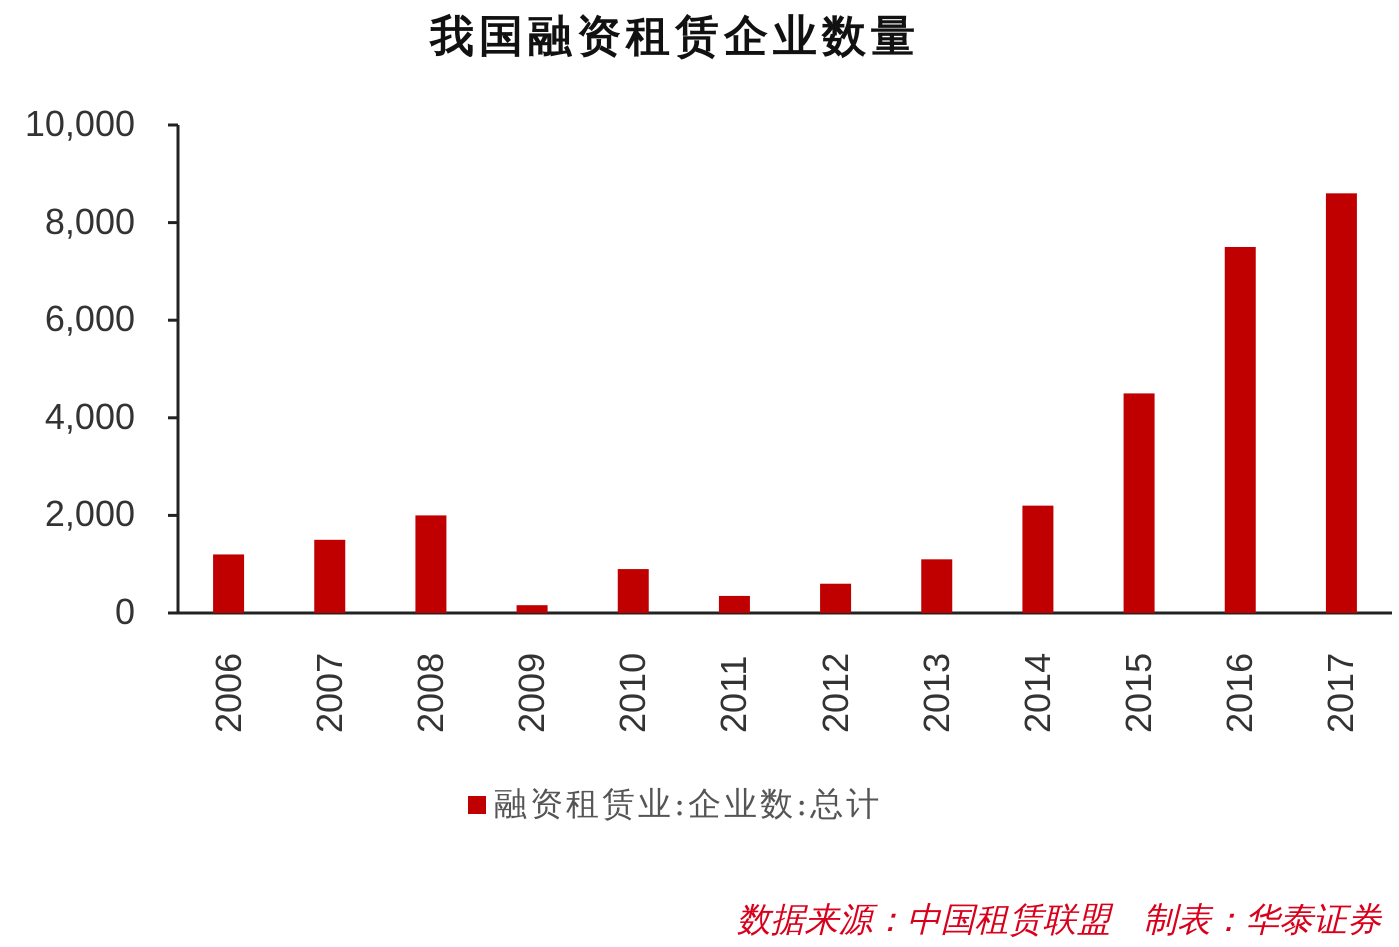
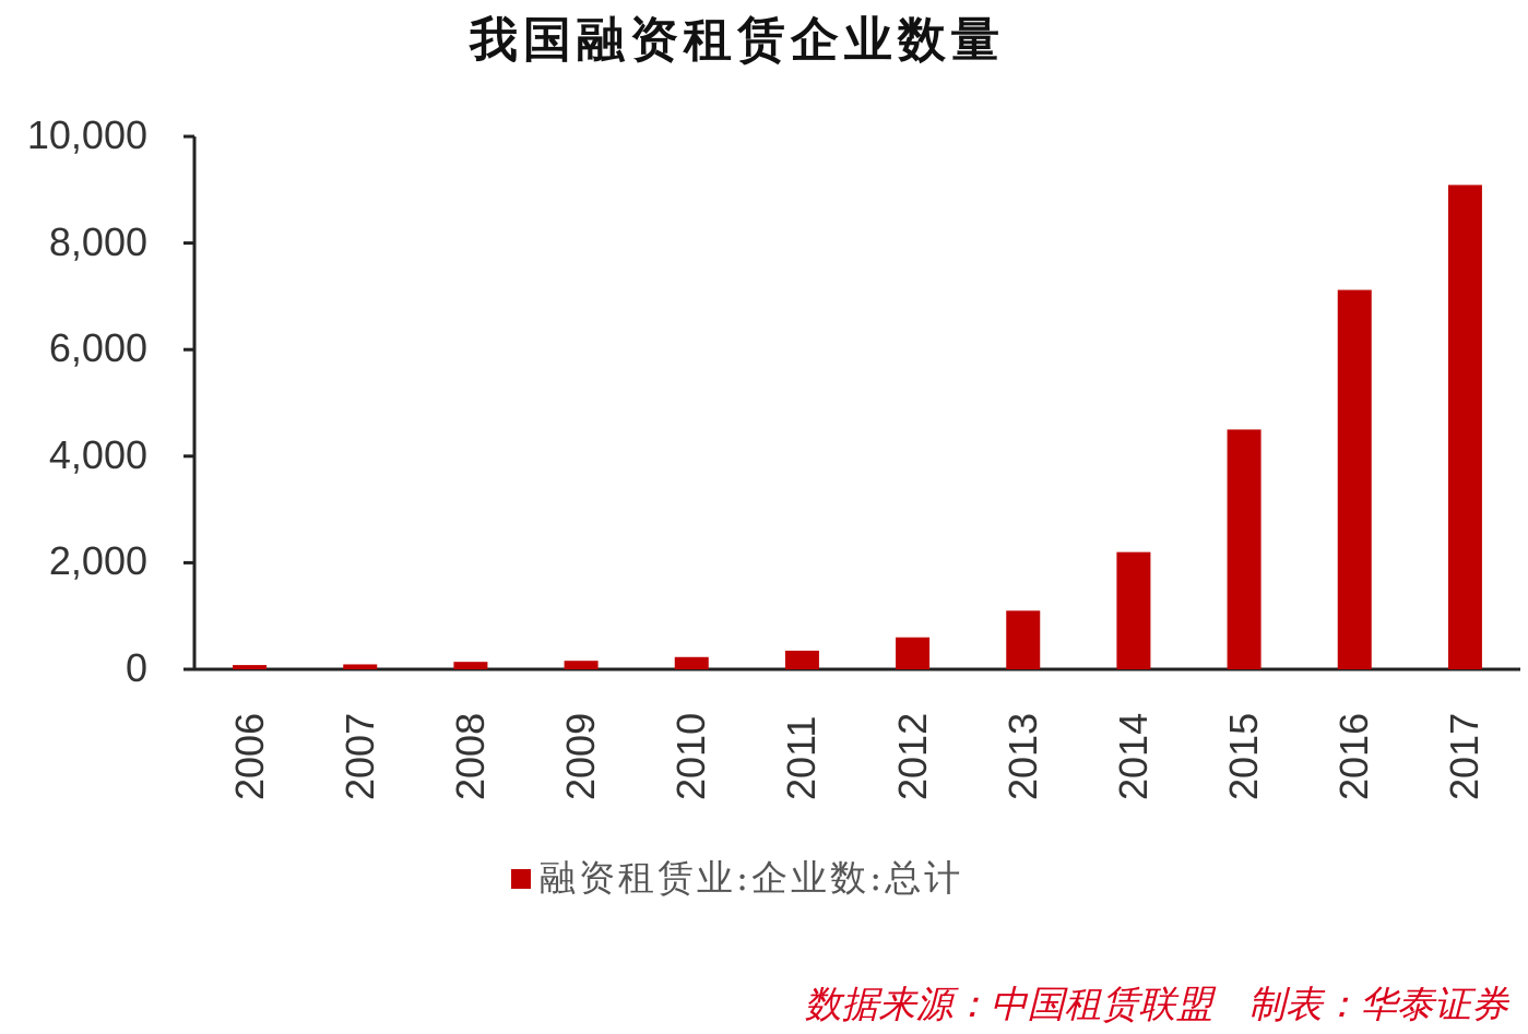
2006: 1200 -> 100
2007: 1500 -> 100
2008: 2000 -> 100
2010: 900 -> 200
2016: 7500 -> 7100
2017: 8600 -> 9100
